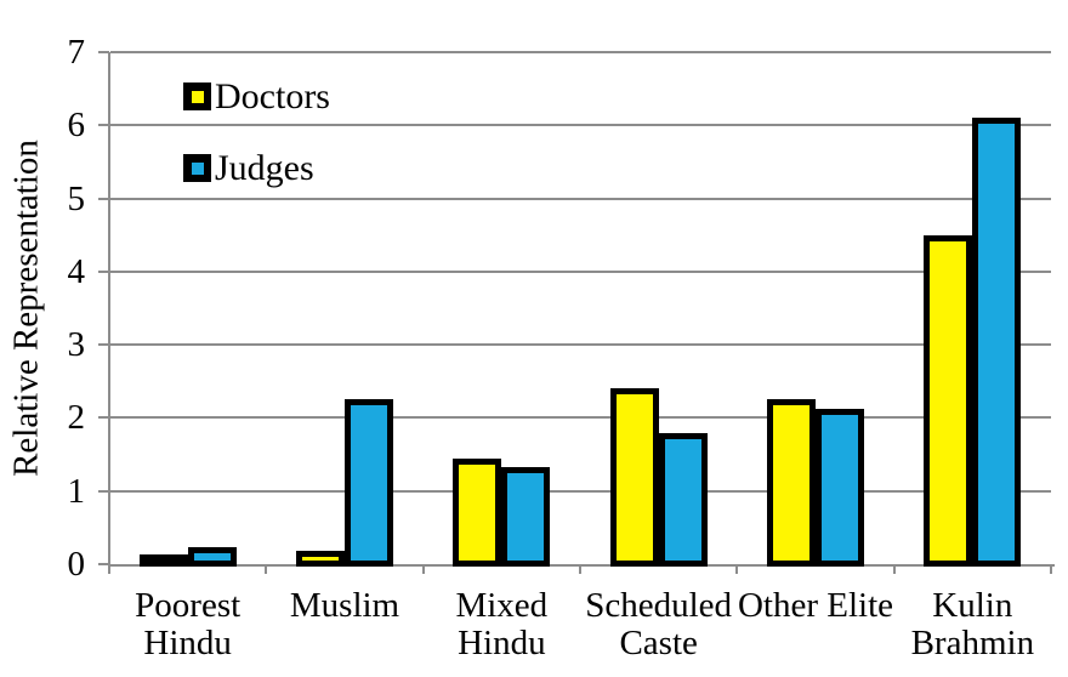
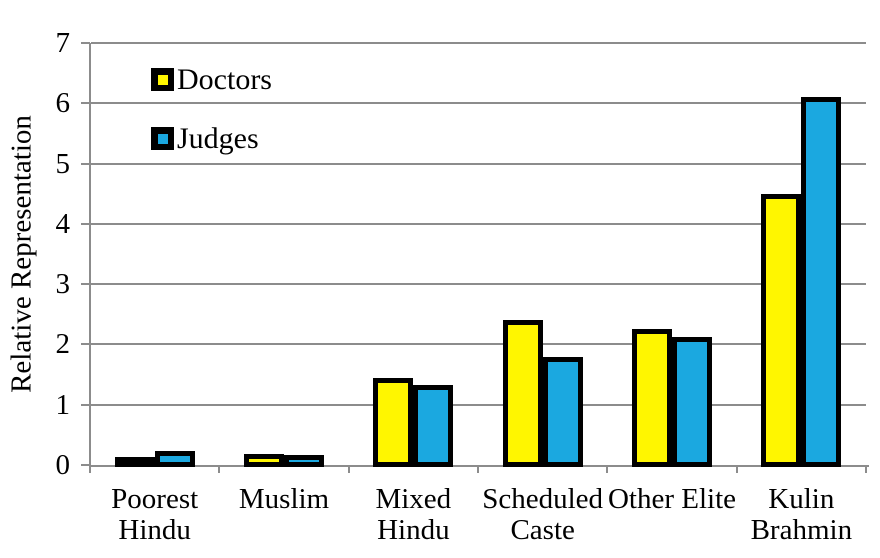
Judges/Muslim: 2.2 -> 0.1
